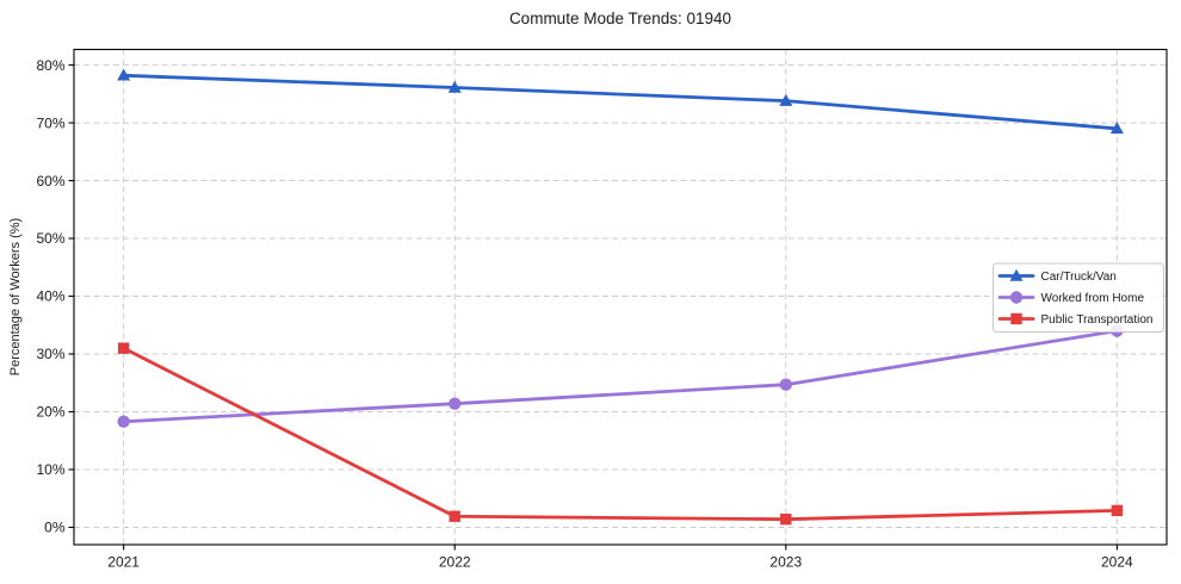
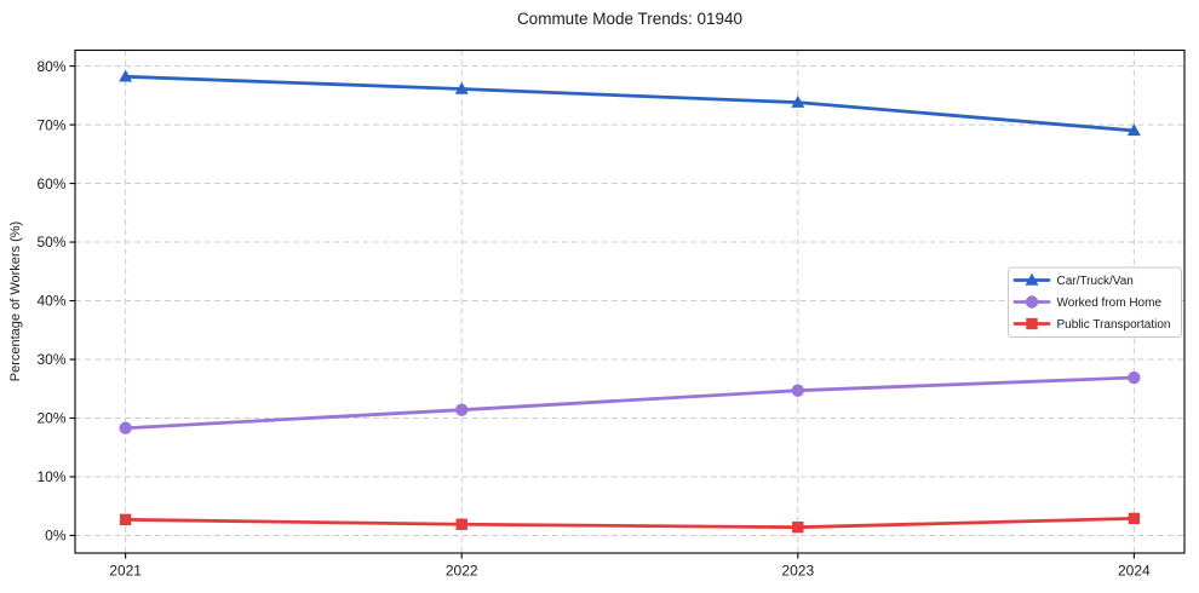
Public Transportation/2021: 31% -> 3%
Worked from Home/2024: 34% -> 27%
